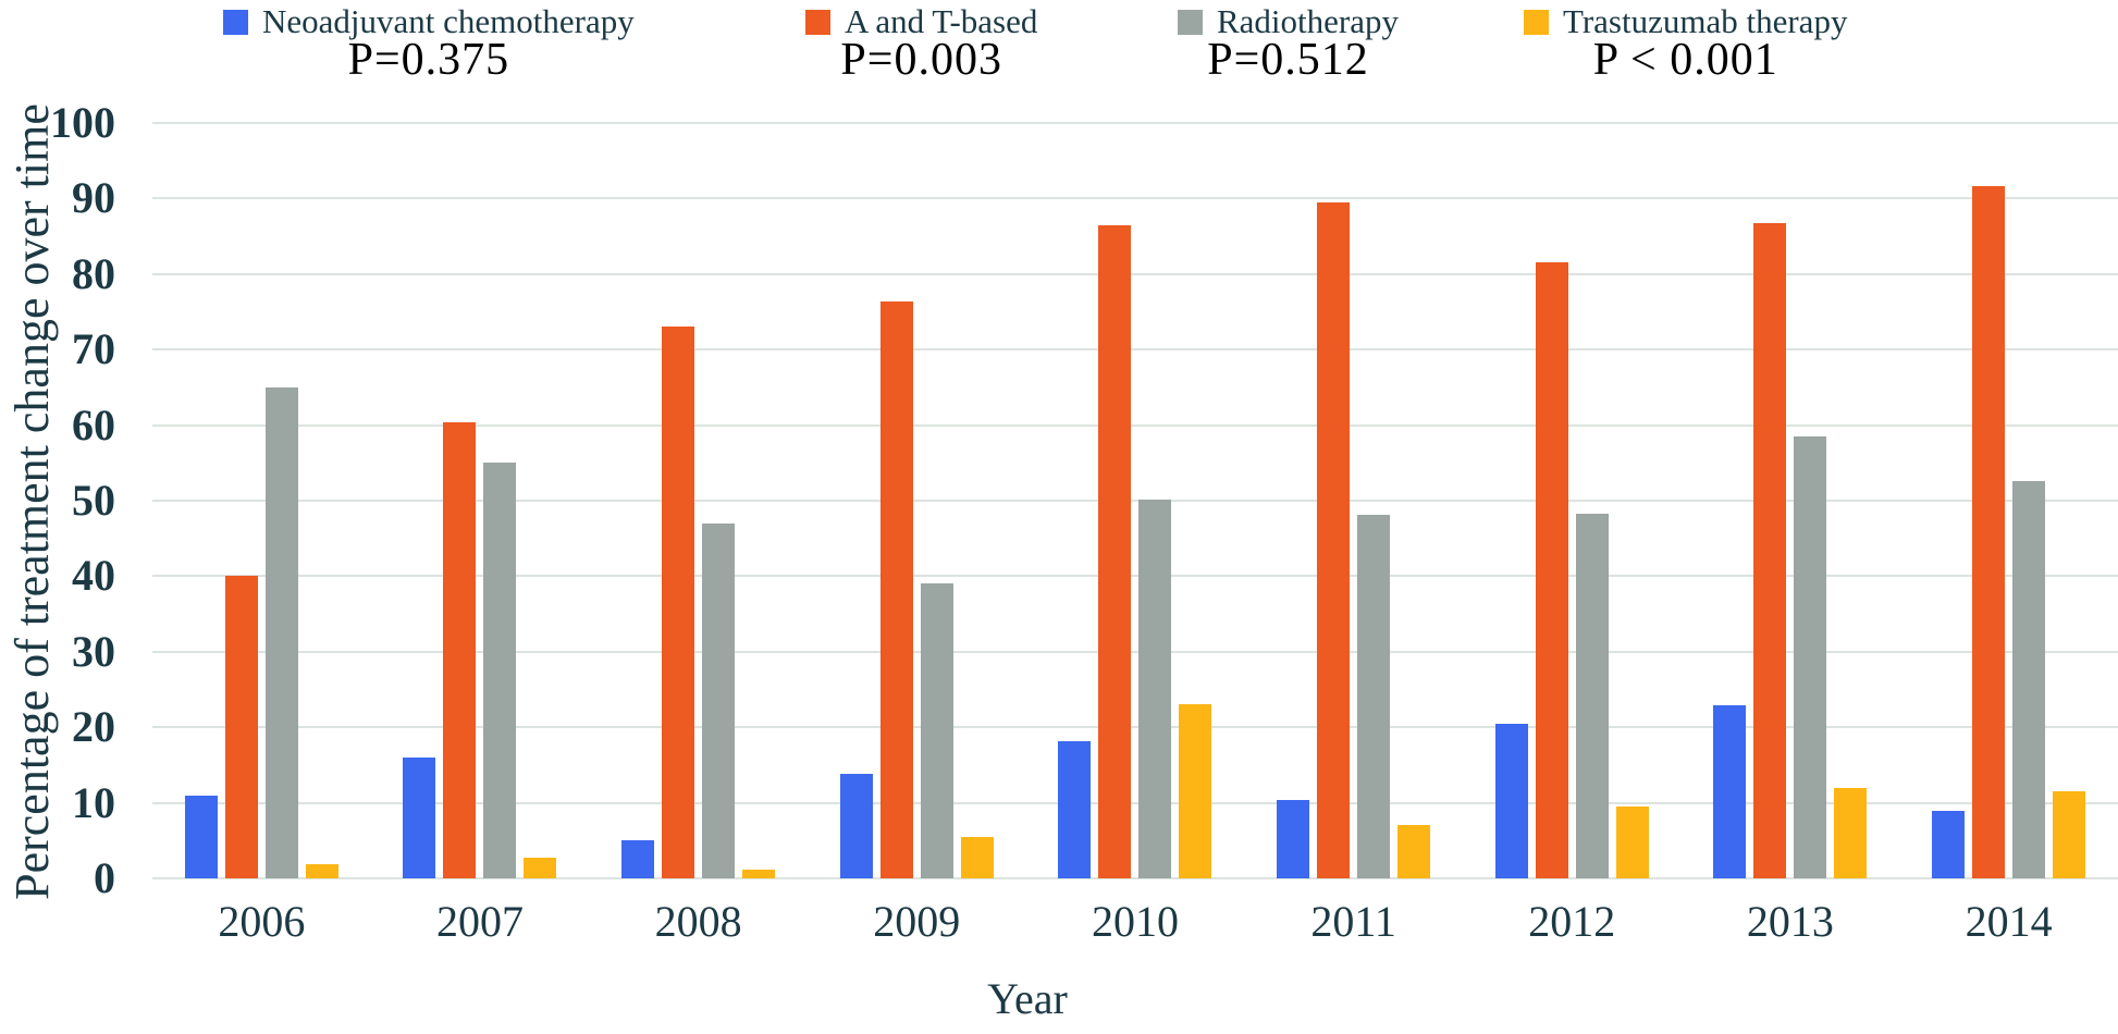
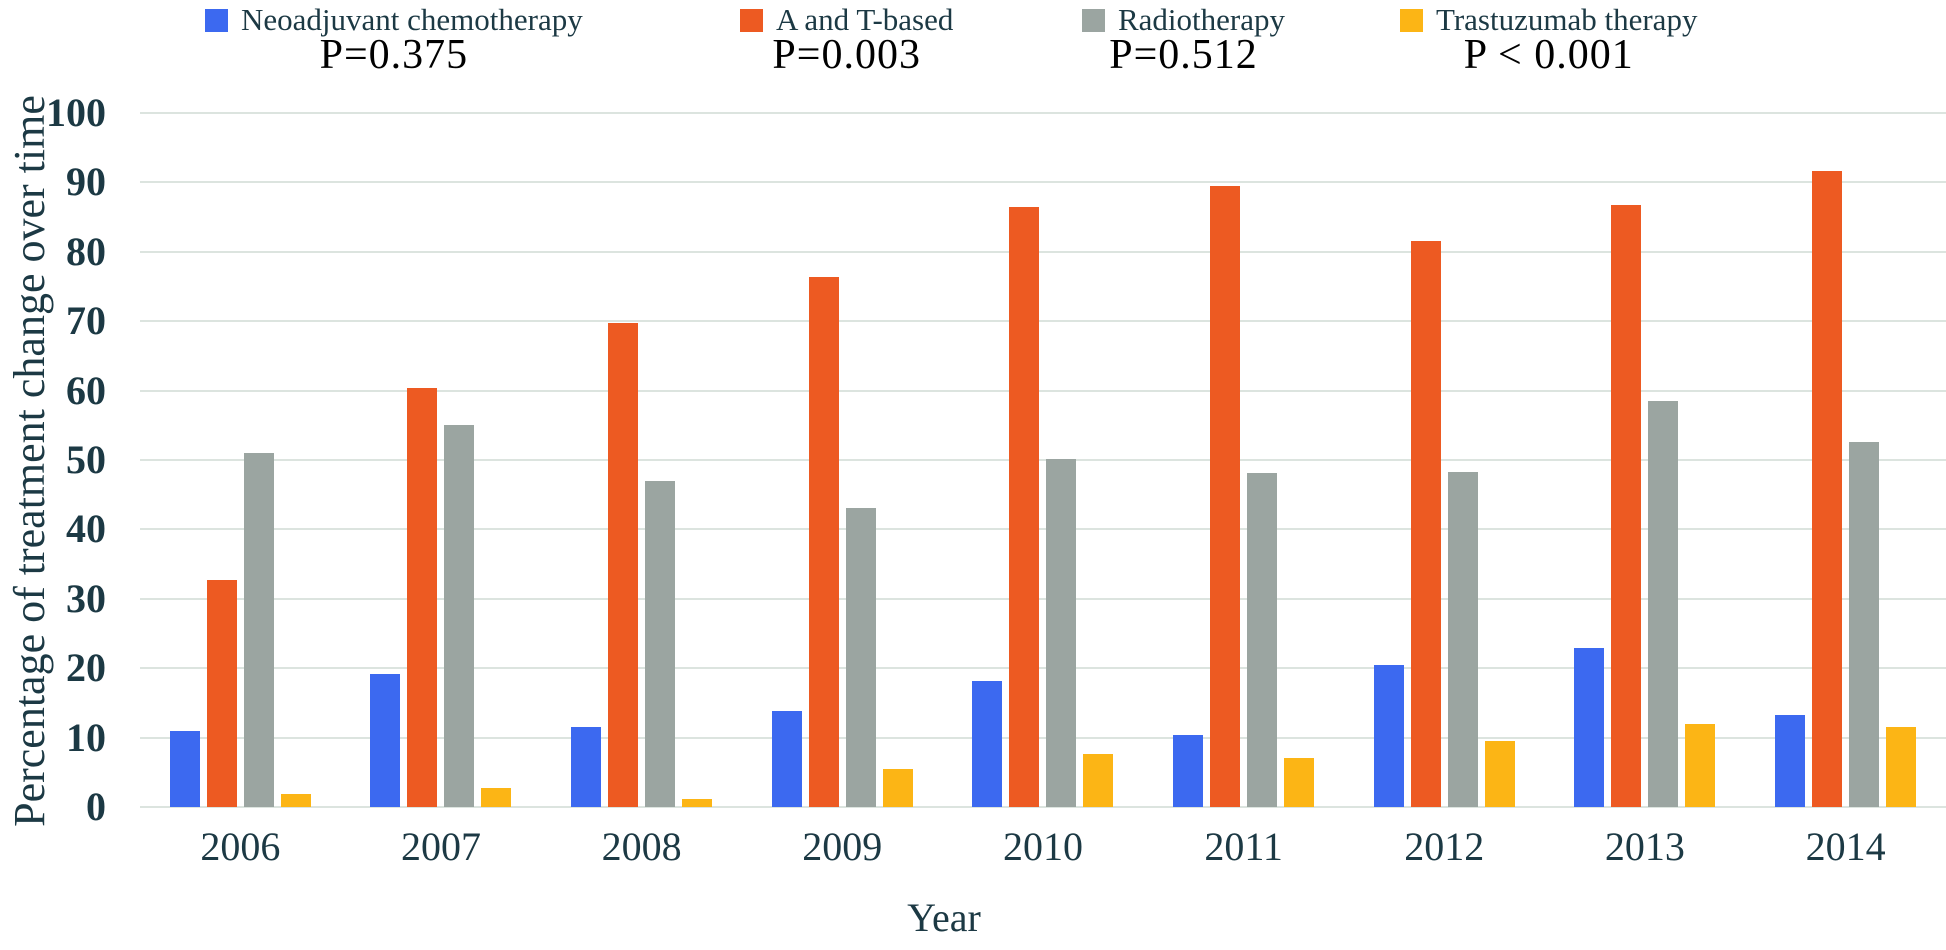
A and T-based/2006: 40 -> 33
Radiotherapy/2006: 65 -> 51
Neoadjuvant chemotherapy/2007: 16 -> 19
Neoadjuvant chemotherapy/2008: 5 -> 12
A and T-based/2008: 73 -> 70
Radiotherapy/2009: 39 -> 43
Trastuzumab therapy/2010: 23 -> 8
Neoadjuvant chemotherapy/2014: 9 -> 13
